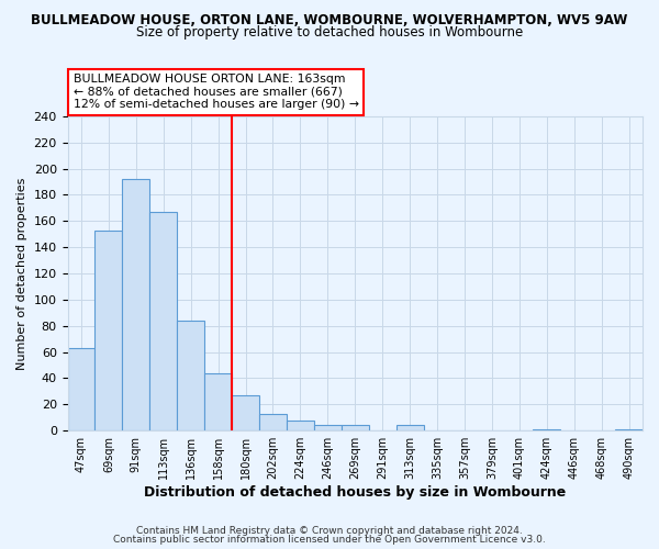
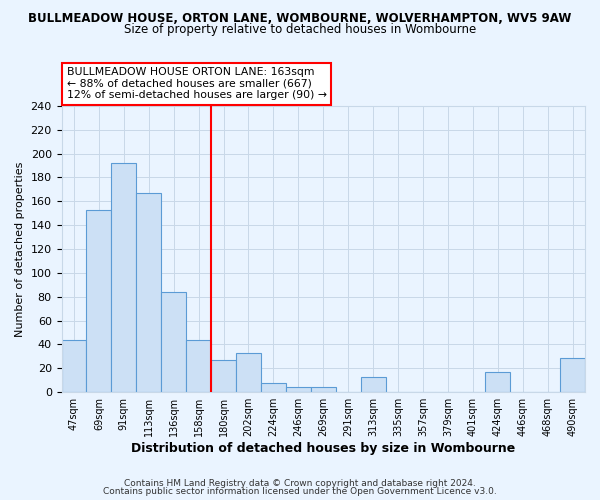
47sqm: 63 -> 44
202sqm: 13 -> 33
313sqm: 4 -> 13
424sqm: 1 -> 17
490sqm: 1 -> 29
